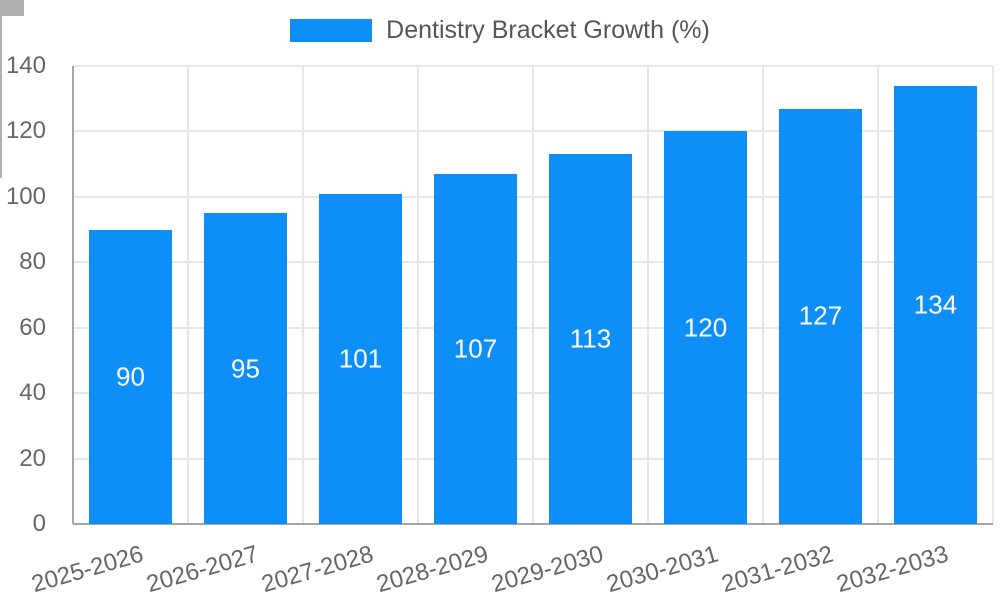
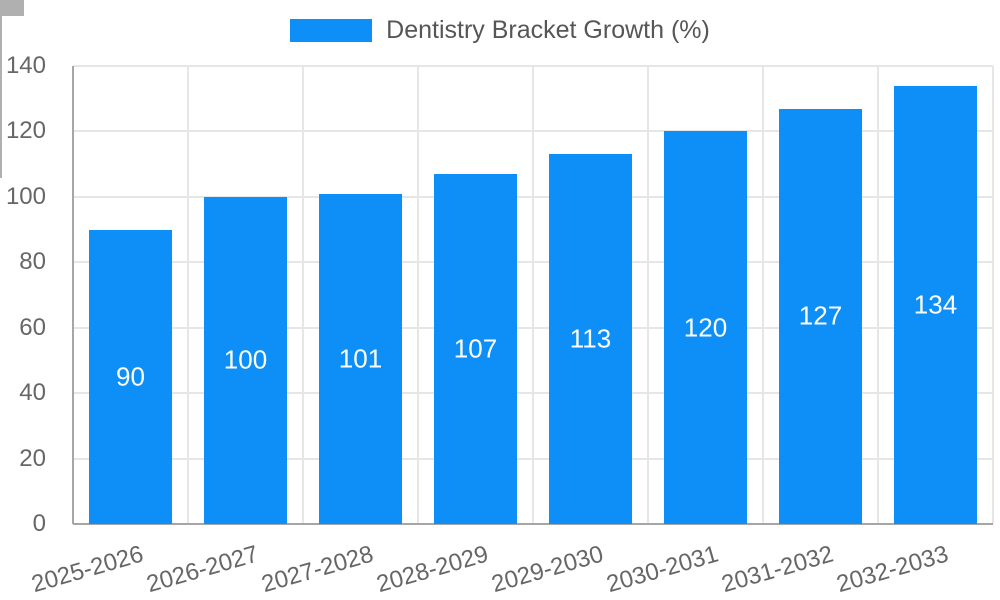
2026-2027: 95 -> 100
